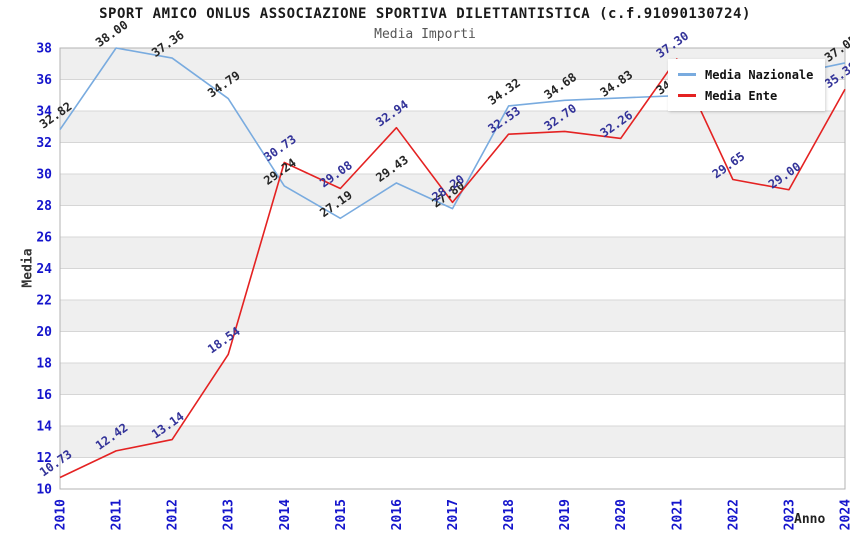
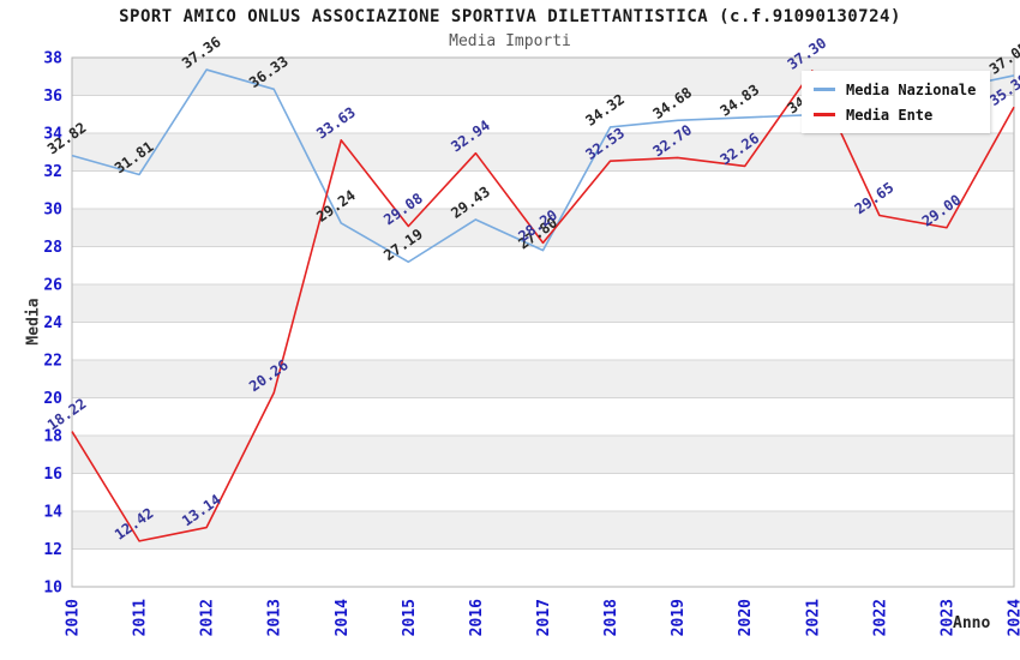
Media Ente/2010: 10.73 -> 18.22
Media Nazionale/2011: 38.00 -> 31.81
Media Nazionale/2013: 34.79 -> 36.33
Media Ente/2013: 18.54 -> 20.26
Media Ente/2014: 30.73 -> 33.63
